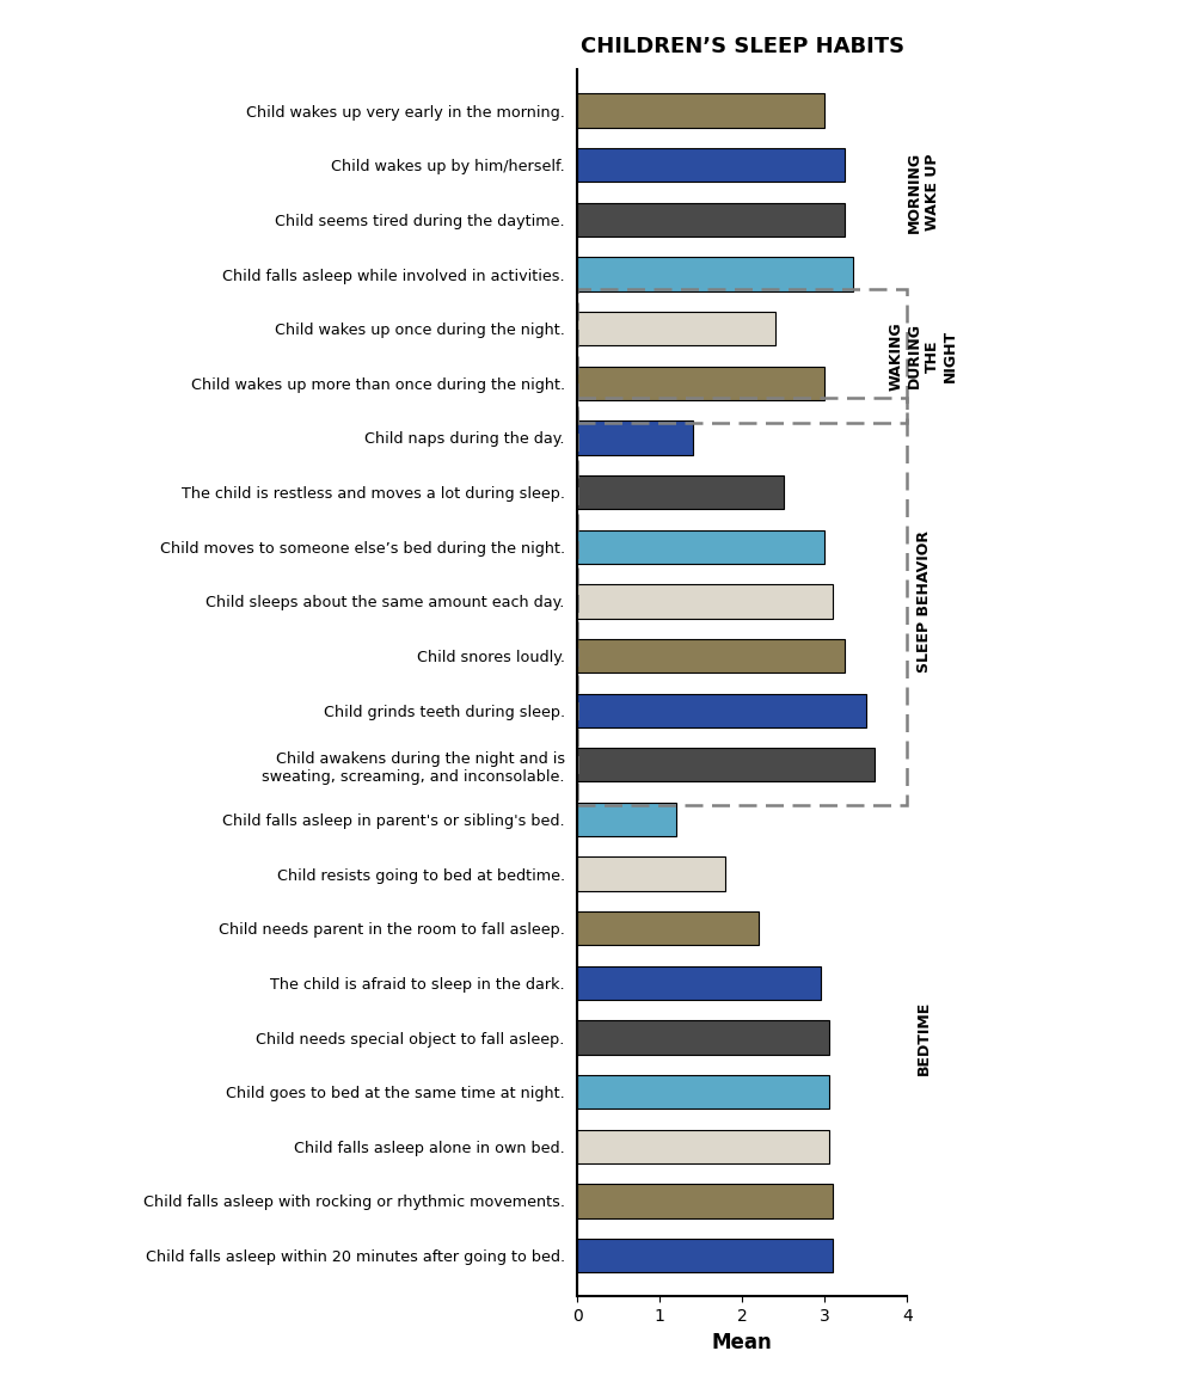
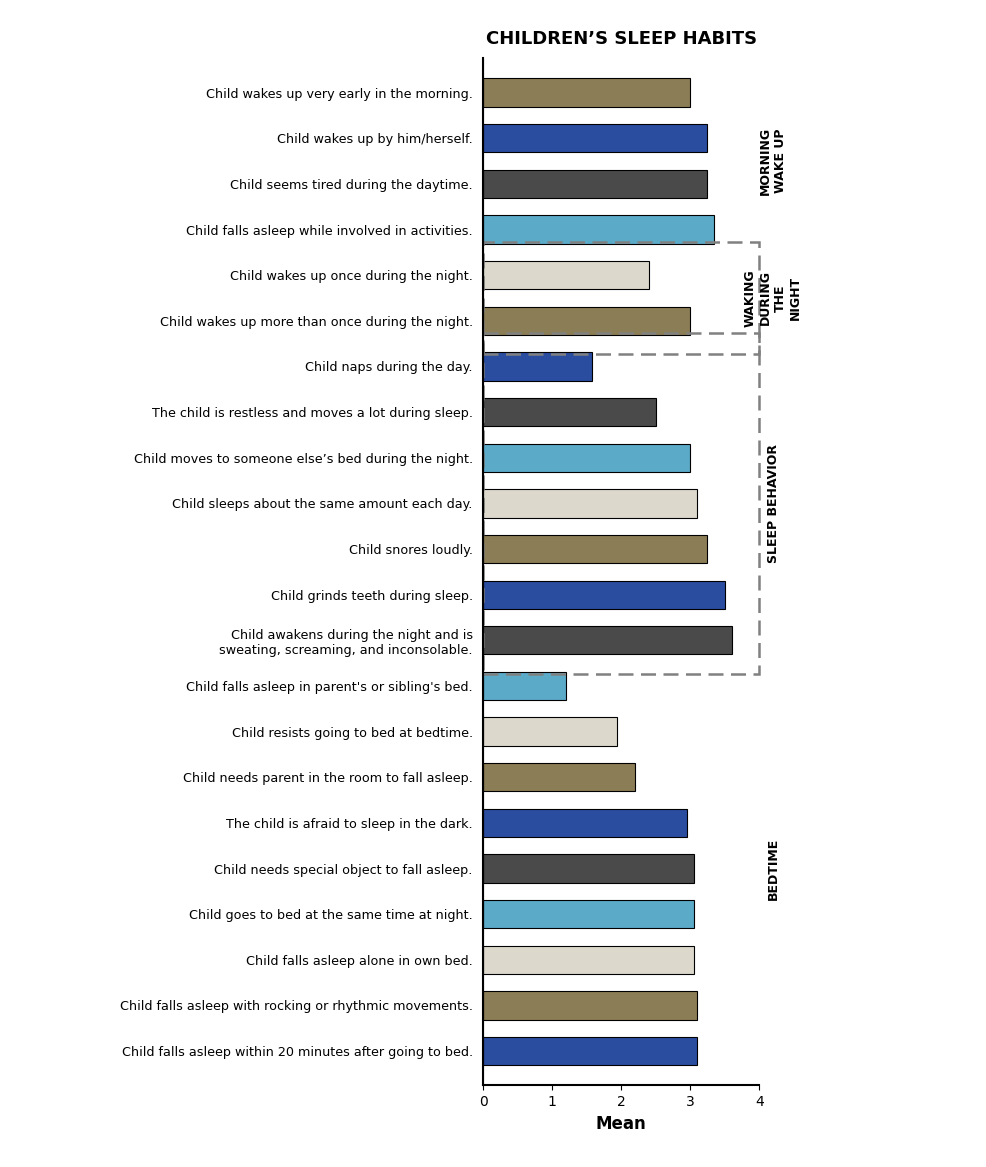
Child naps during the day.: 1.40 -> 1.58
Child resists going to bed at bedtime.: 1.80 -> 1.94
